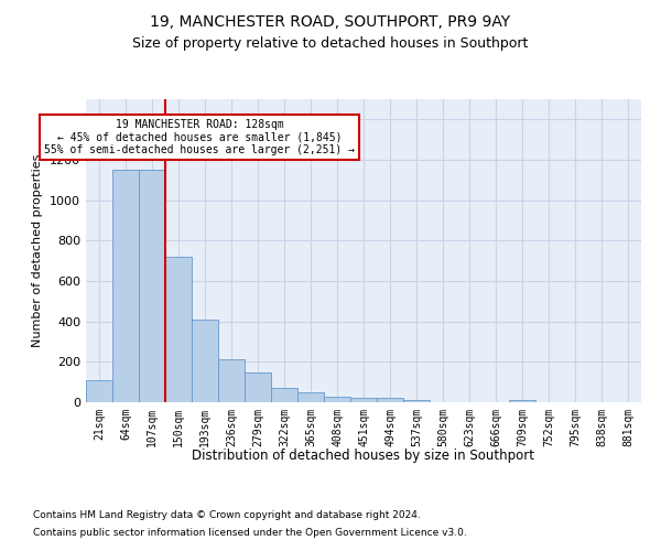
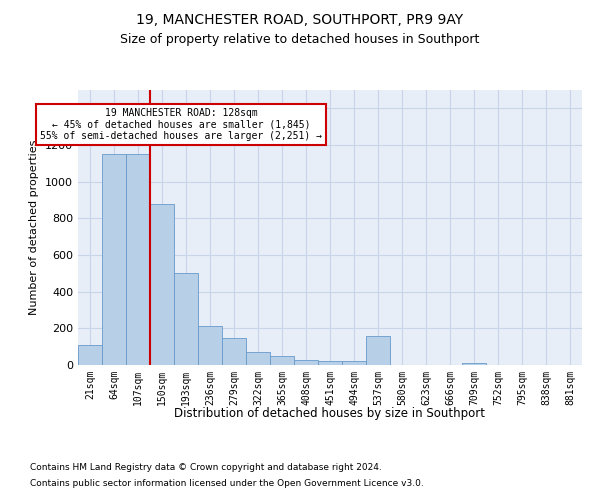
150sqm: 720 -> 880
193sqm: 410 -> 500
537sqm: 10 -> 160
